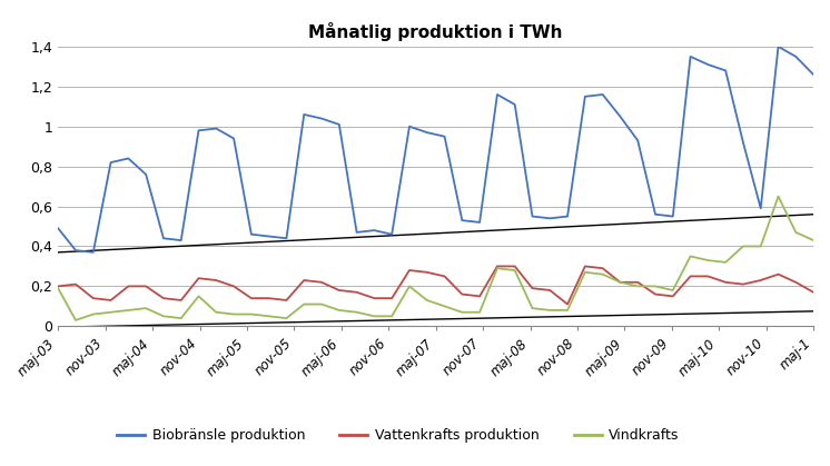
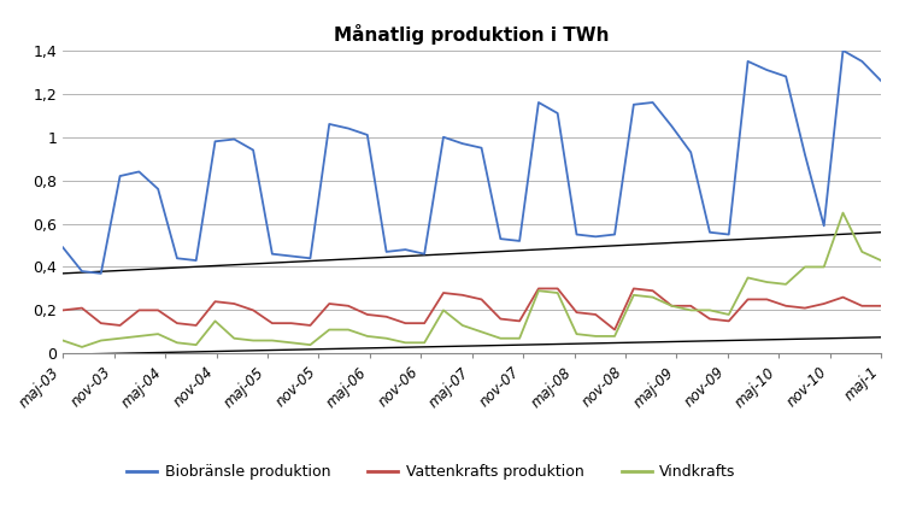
Vindkrafts/maj-03: 0,19 -> 0,06
Vattenkrafts produktion/maj-1: 0,17 -> 0,22
